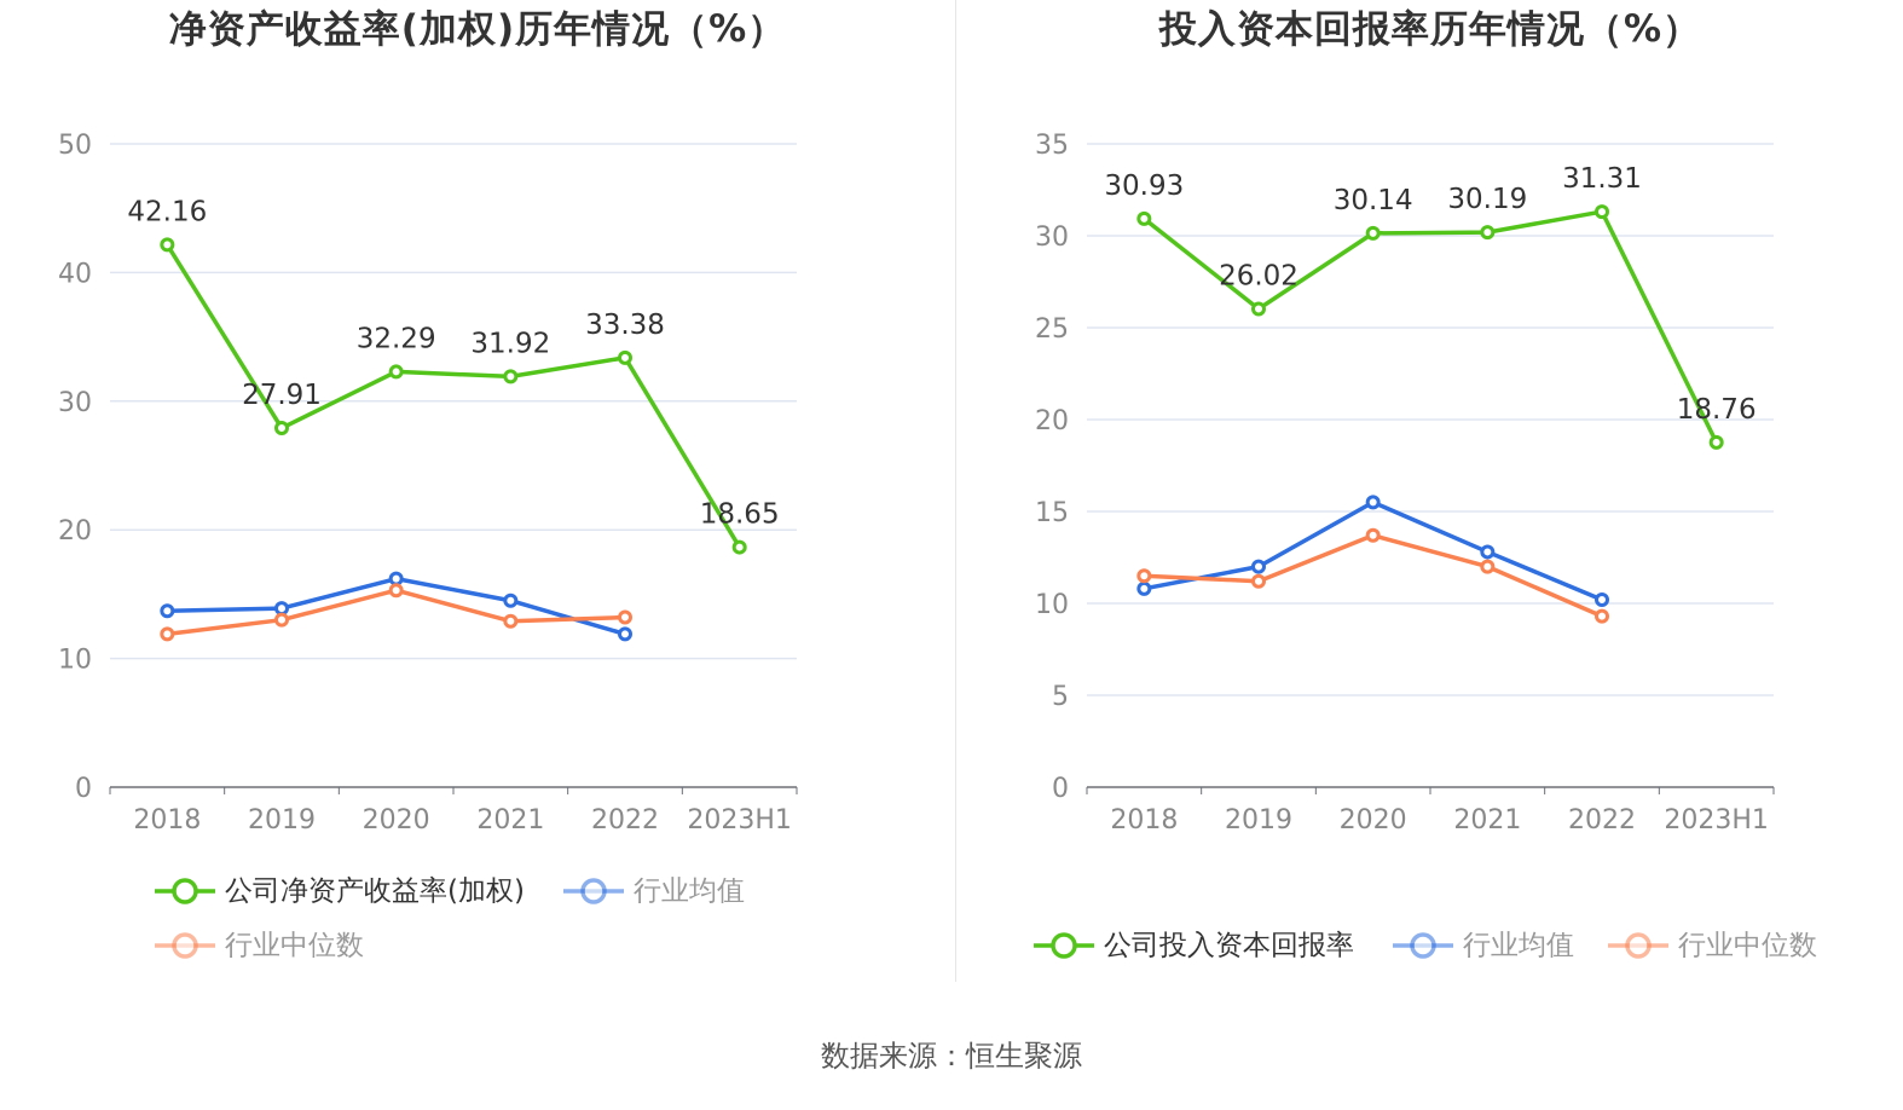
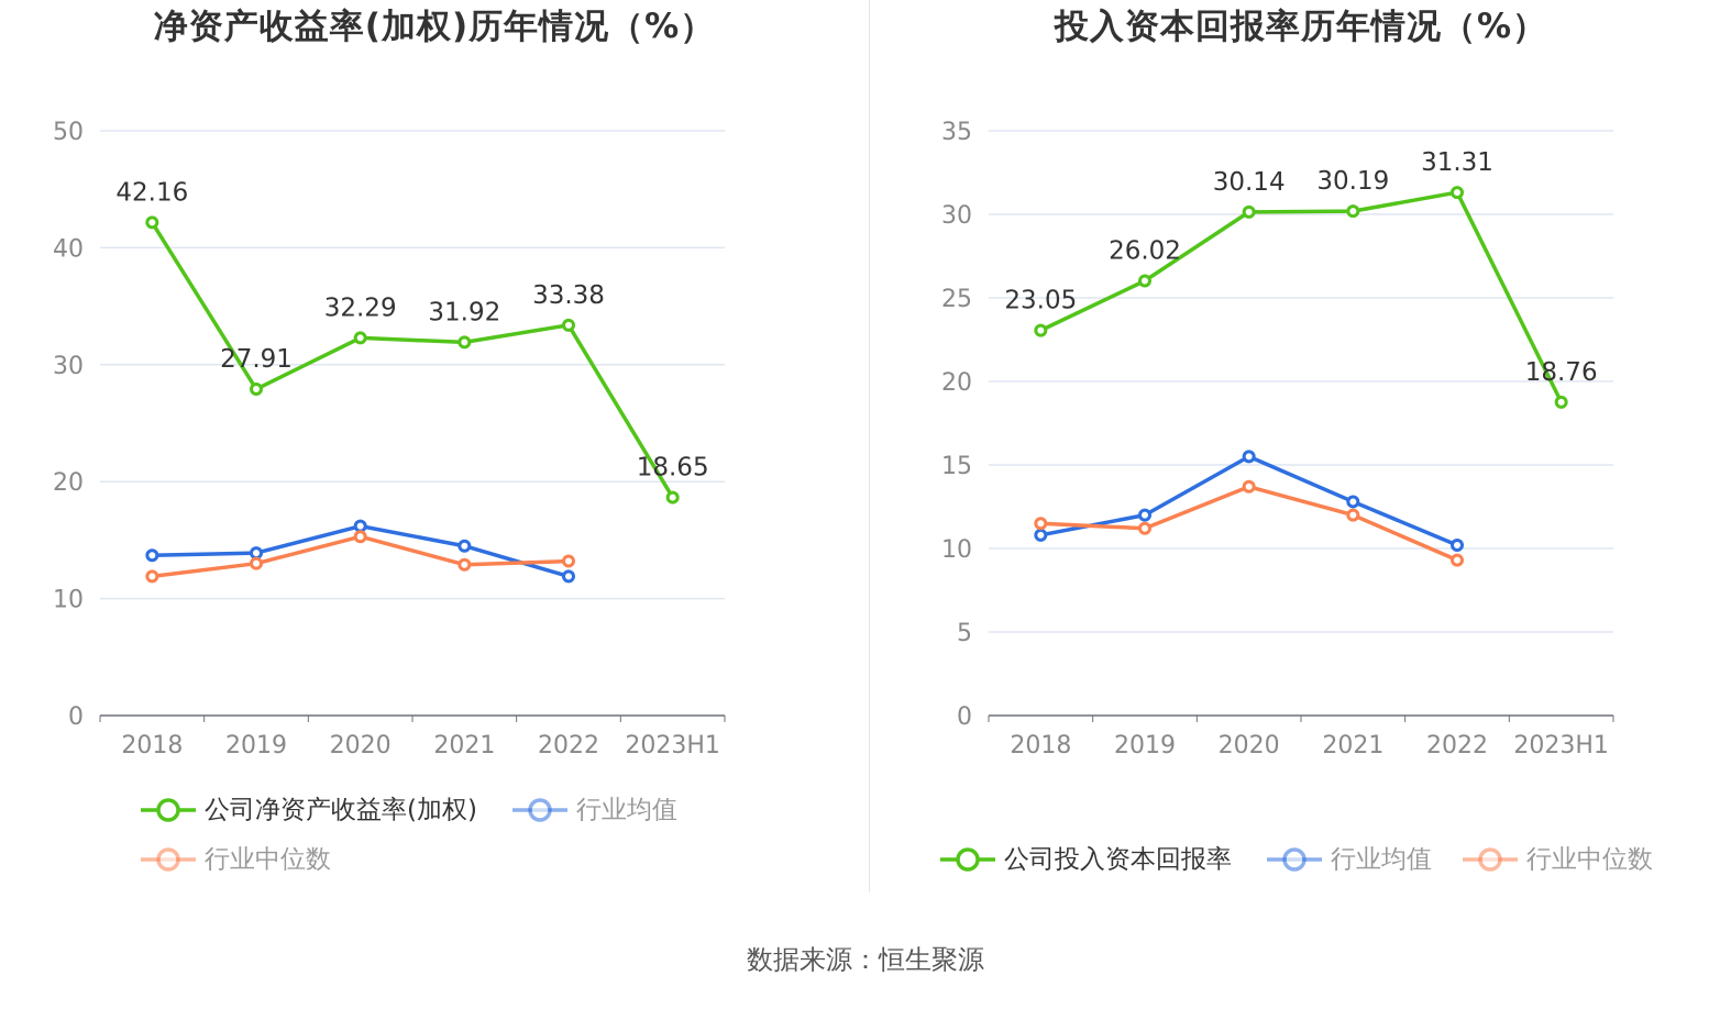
投入资本回报率历年情况（%）/公司投入资本回报率/2018: 30.93 -> 23.05
